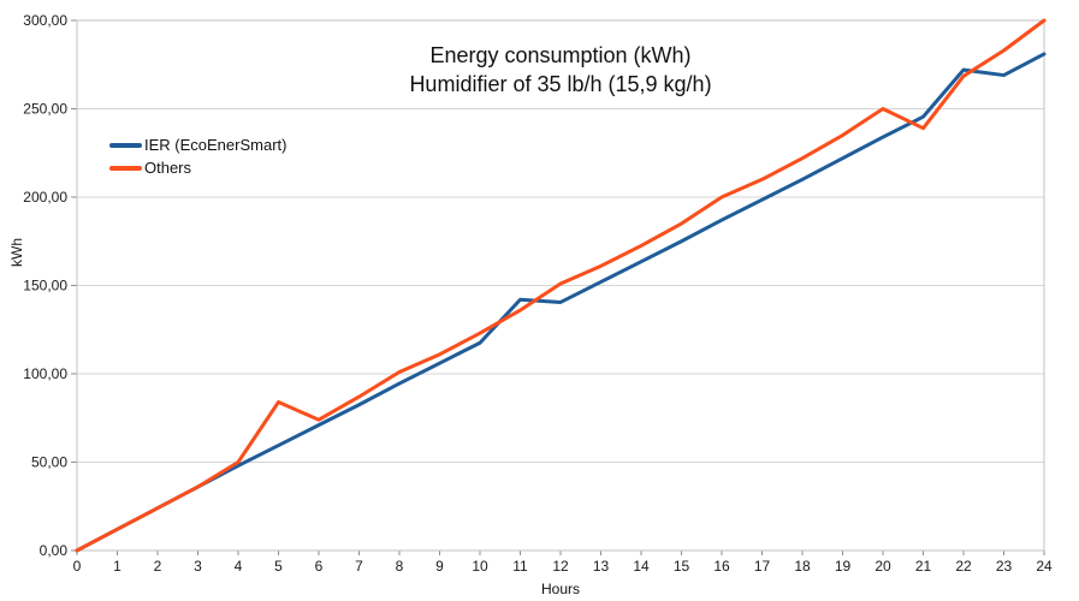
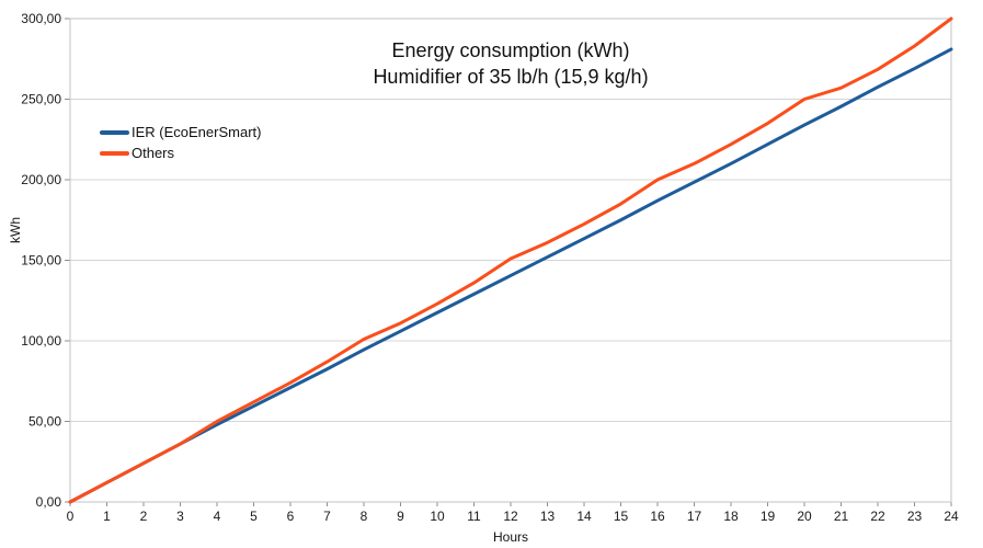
Others/5: 84 -> 62
IER (EcoEnerSmart)/11: 142 -> 129
Others/21: 239 -> 257
IER (EcoEnerSmart)/22: 272 -> 258
